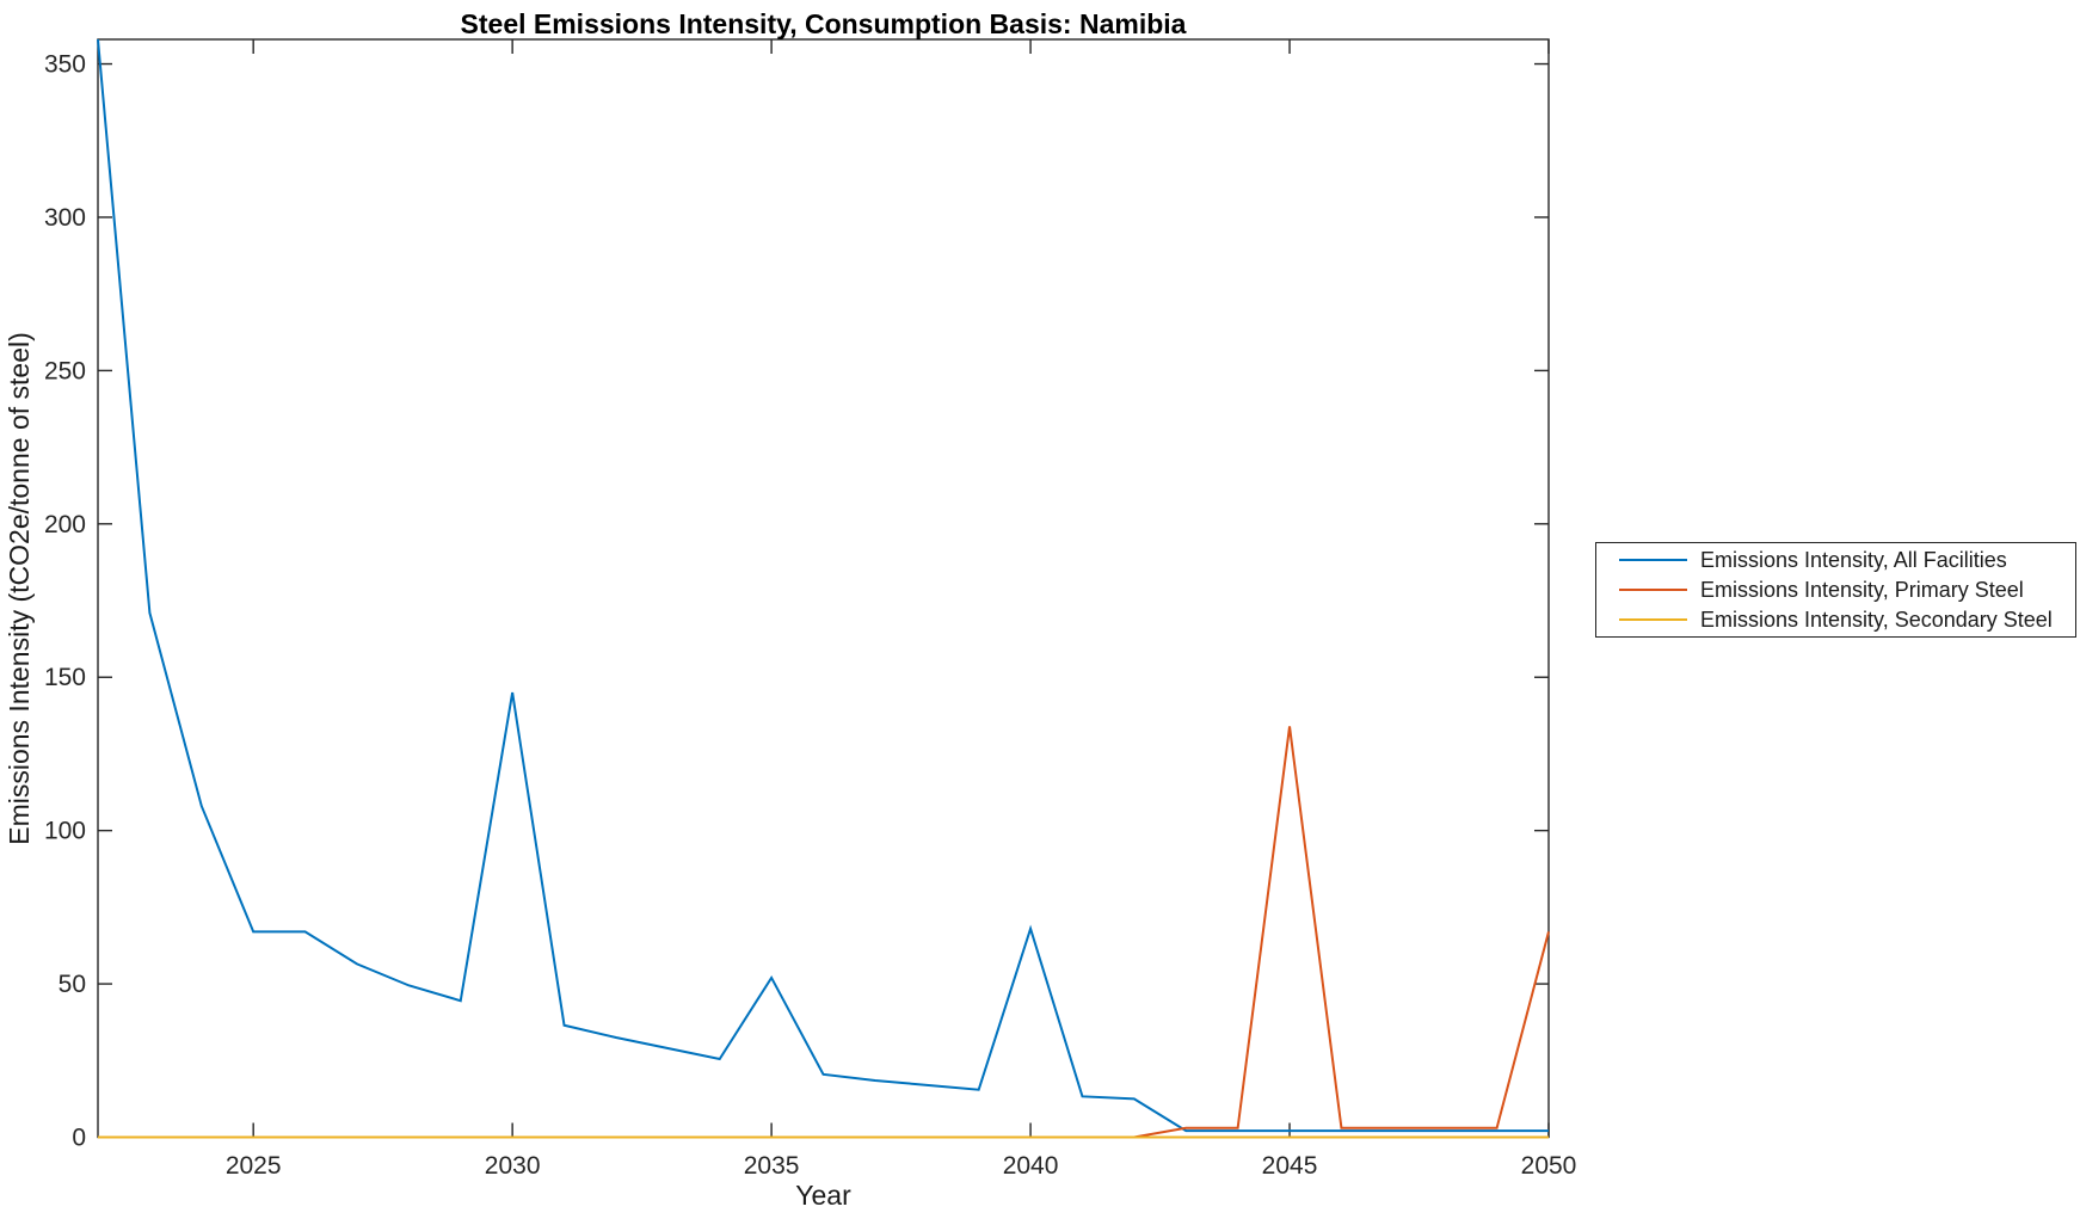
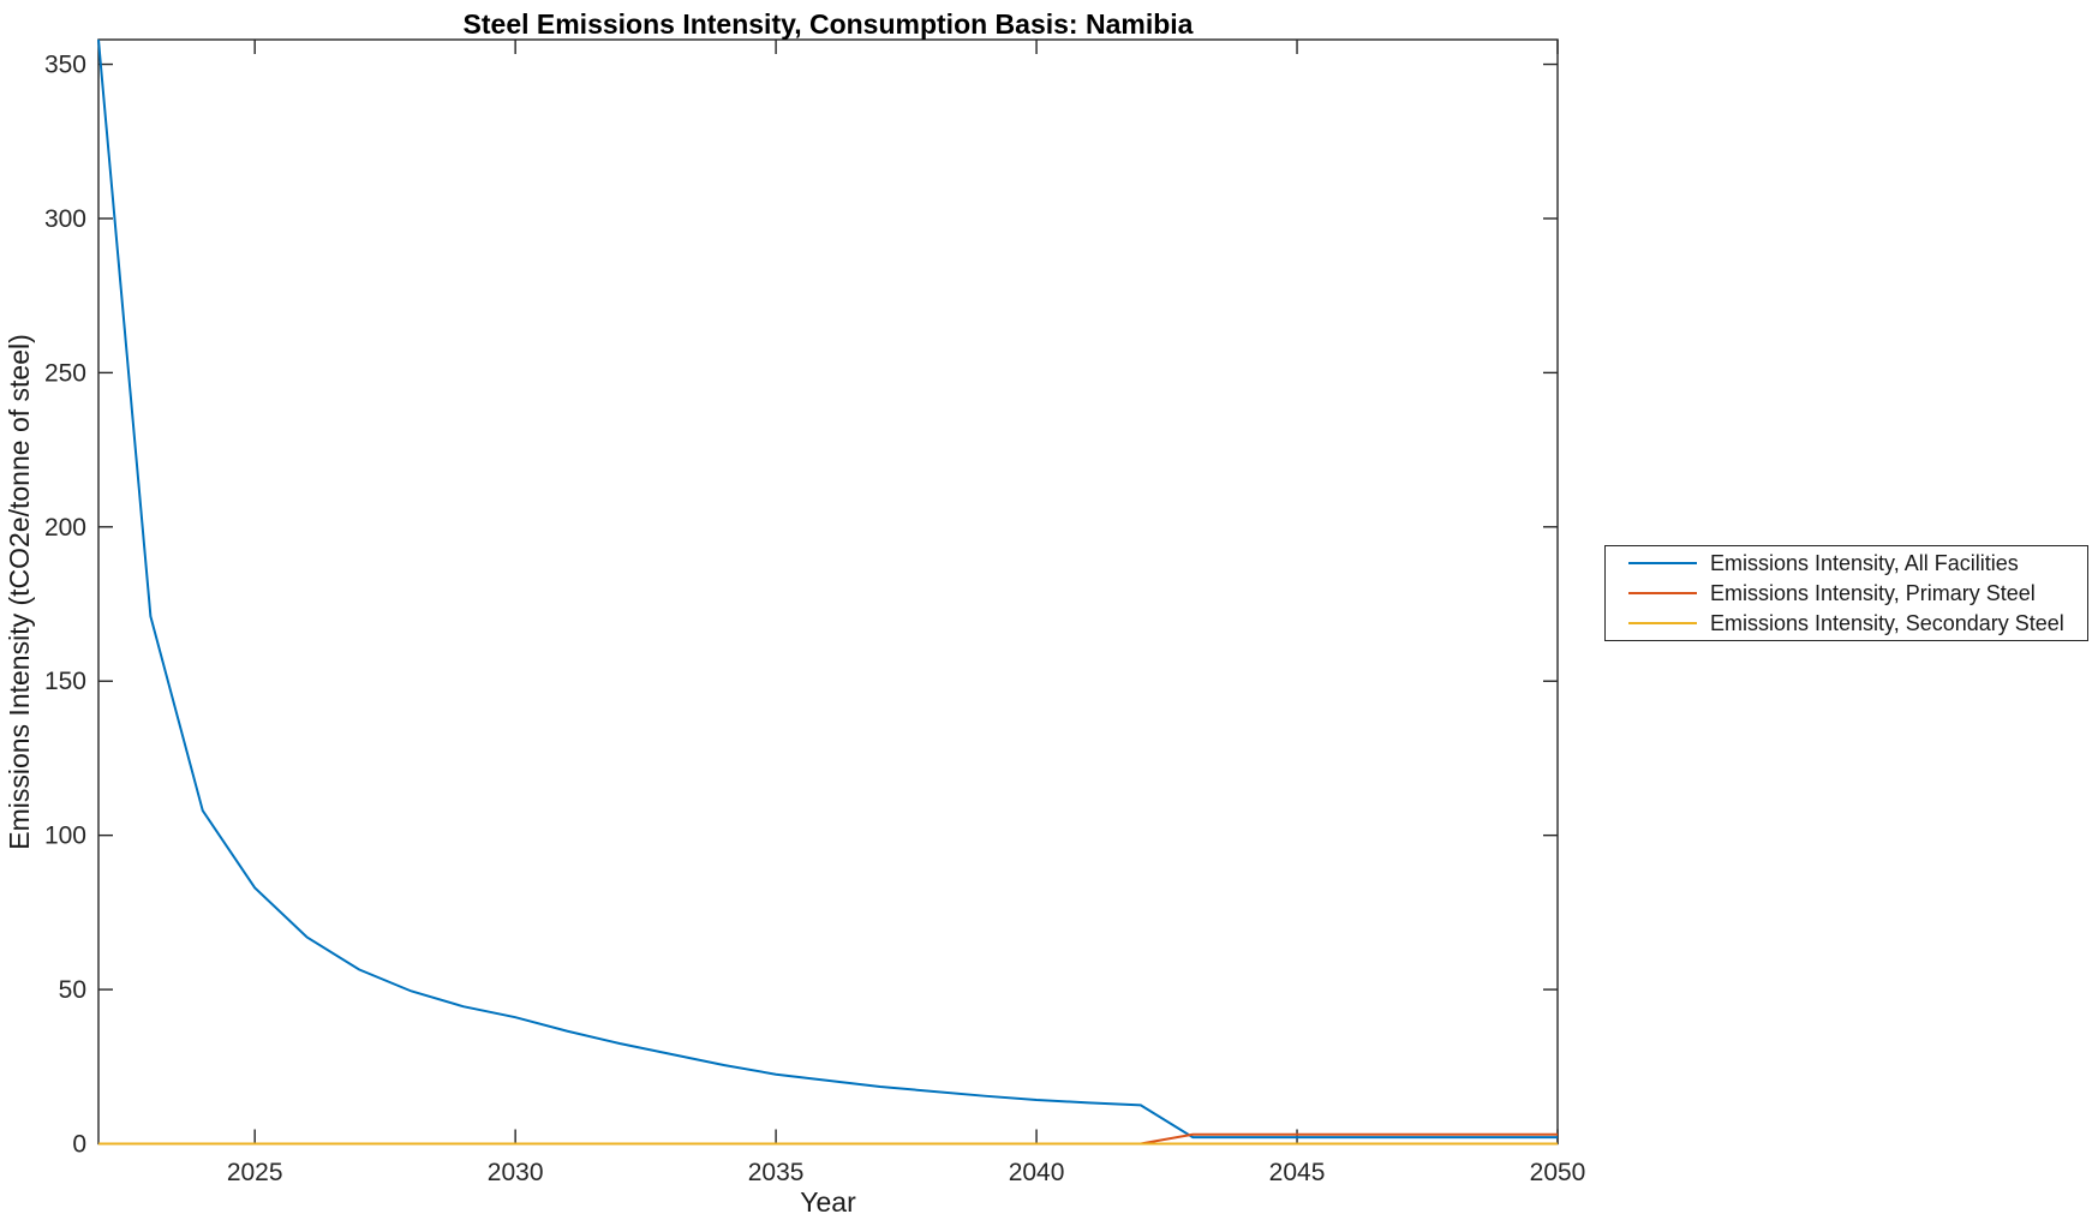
Emissions Intensity, All Facilities/2025: 67 -> 83
Emissions Intensity, All Facilities/2030: 145 -> 41
Emissions Intensity, All Facilities/2035: 52 -> 22
Emissions Intensity, All Facilities/2040: 68 -> 14
Emissions Intensity, Primary Steel/2045: 134 -> 3
Emissions Intensity, Primary Steel/2050: 67 -> 3
